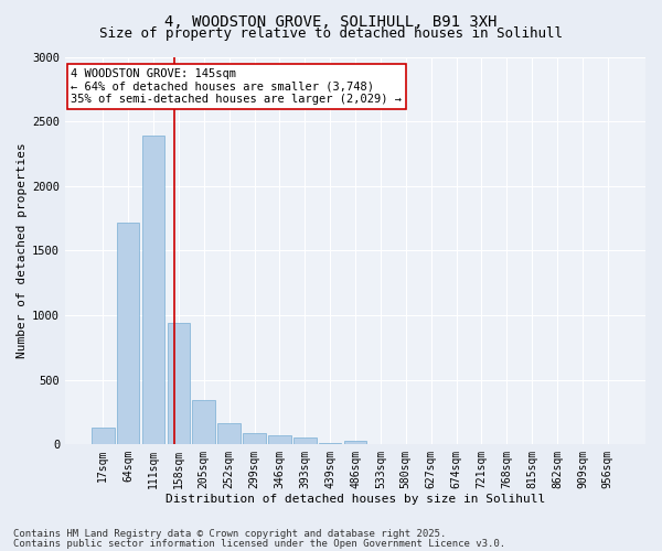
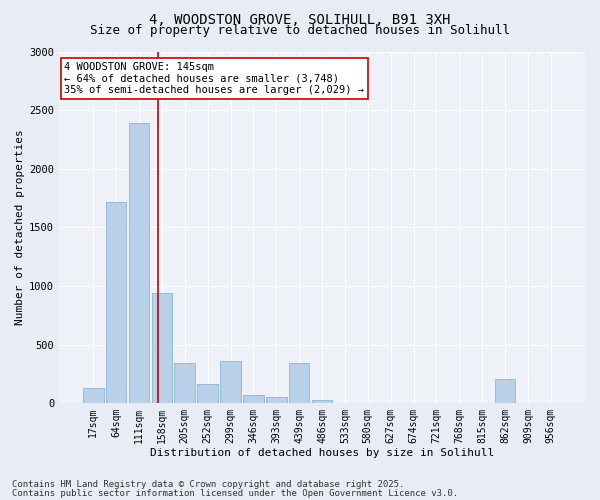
299sqm: 90 -> 360
439sqm: 10 -> 340
862sqm: 0 -> 210
